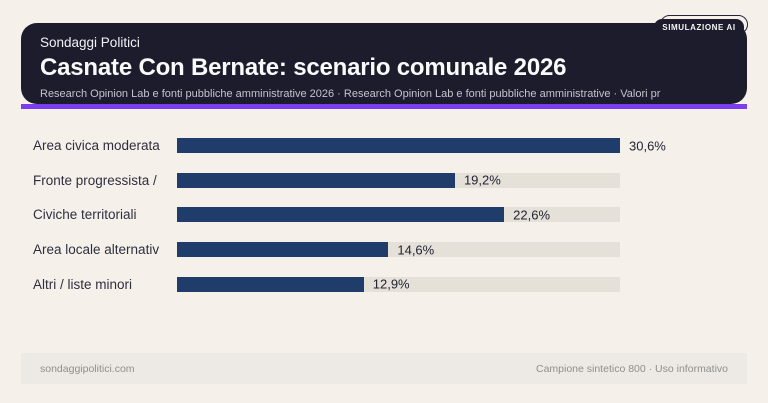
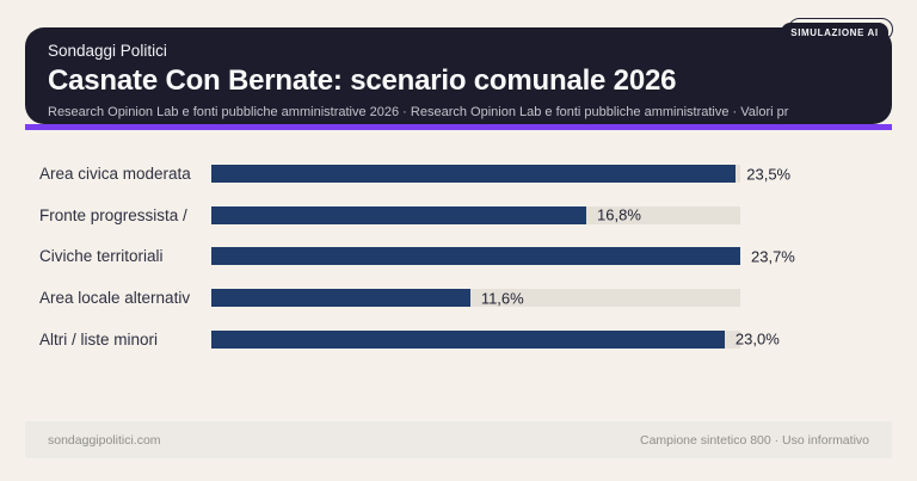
Area civica moderata: 30,6% -> 23,5%
Fronte progressista /: 19,2% -> 16,8%
Civiche territoriali: 22,6% -> 23,7%
Area locale alternativ: 14,6% -> 11,6%
Altri / liste minori: 12,9% -> 23,0%
